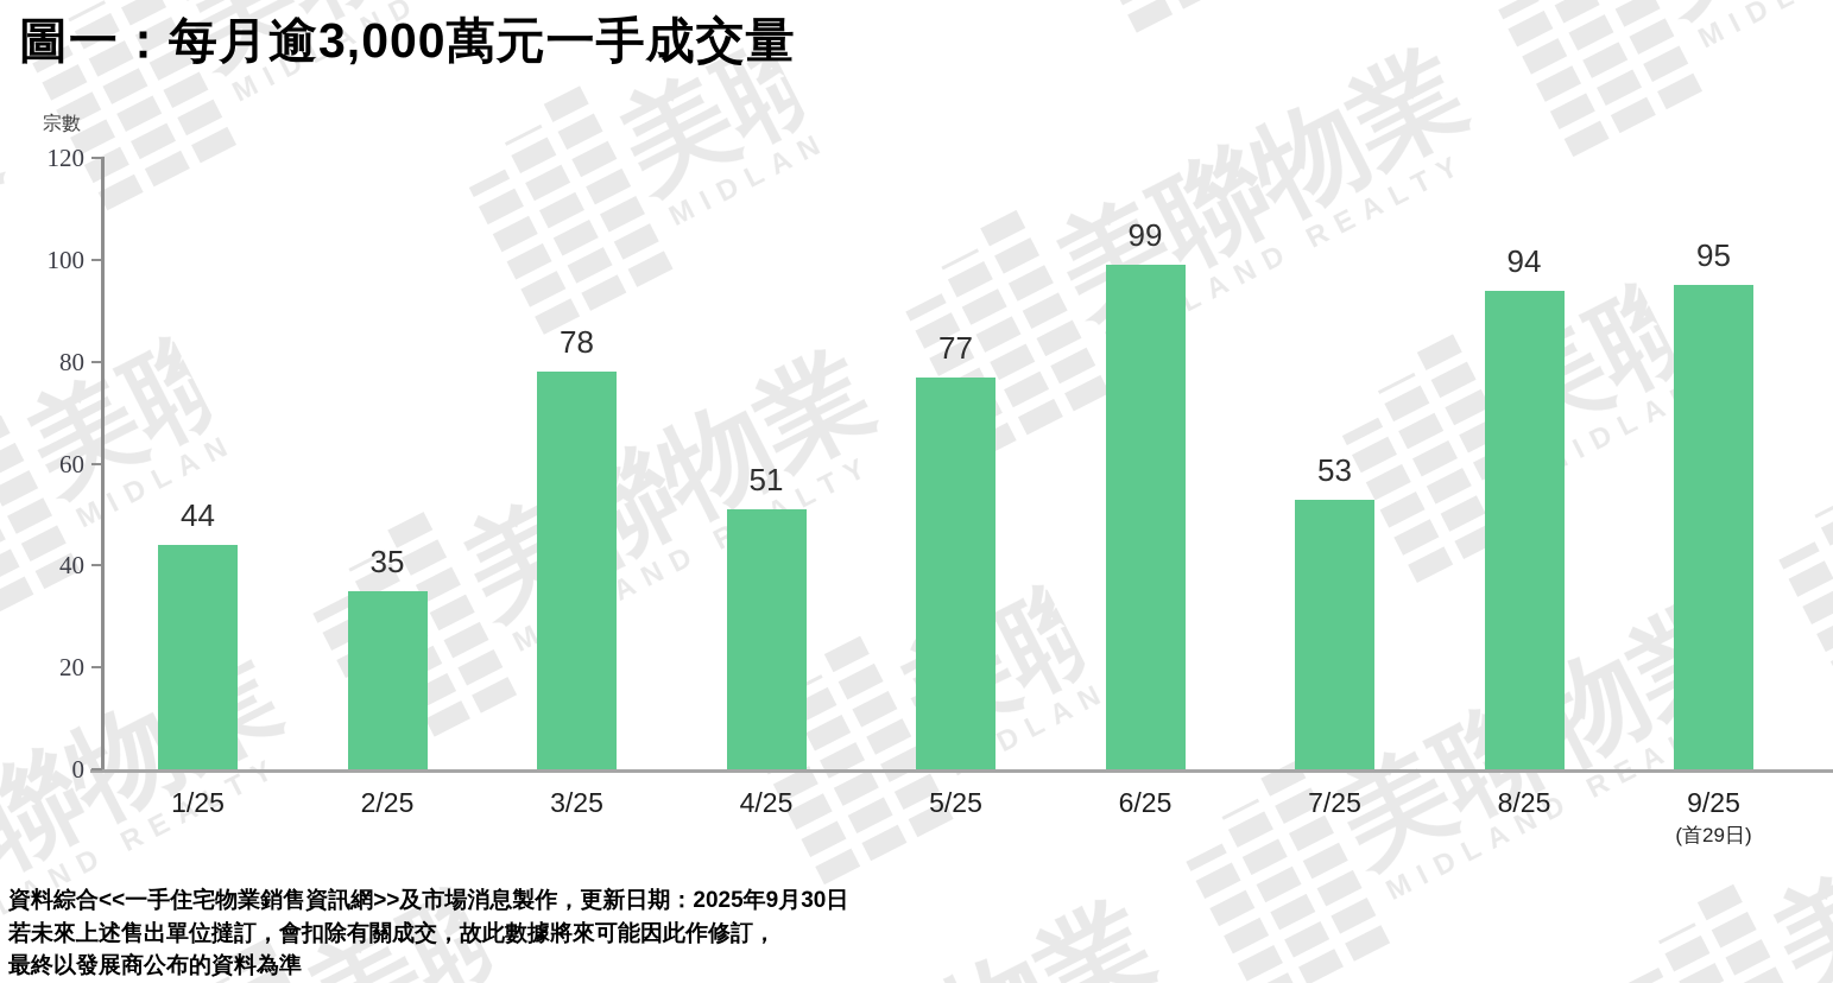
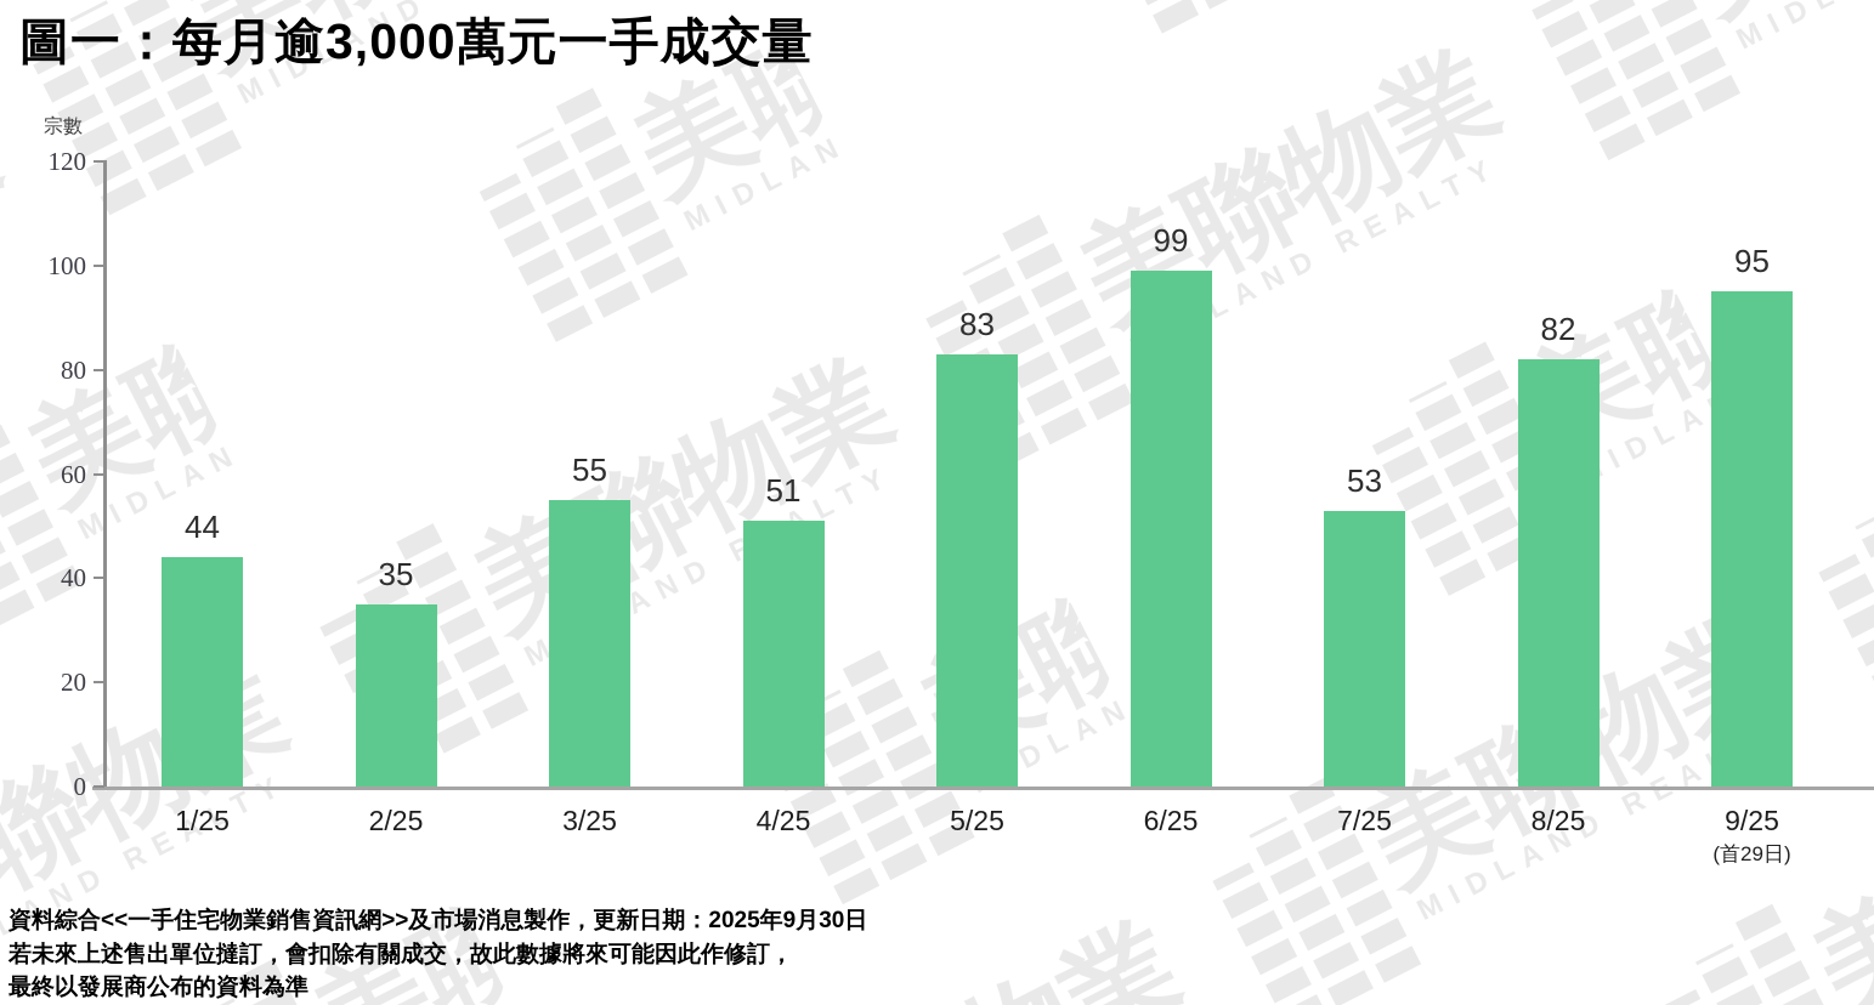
3/25: 78 -> 55
5/25: 77 -> 83
8/25: 94 -> 82
